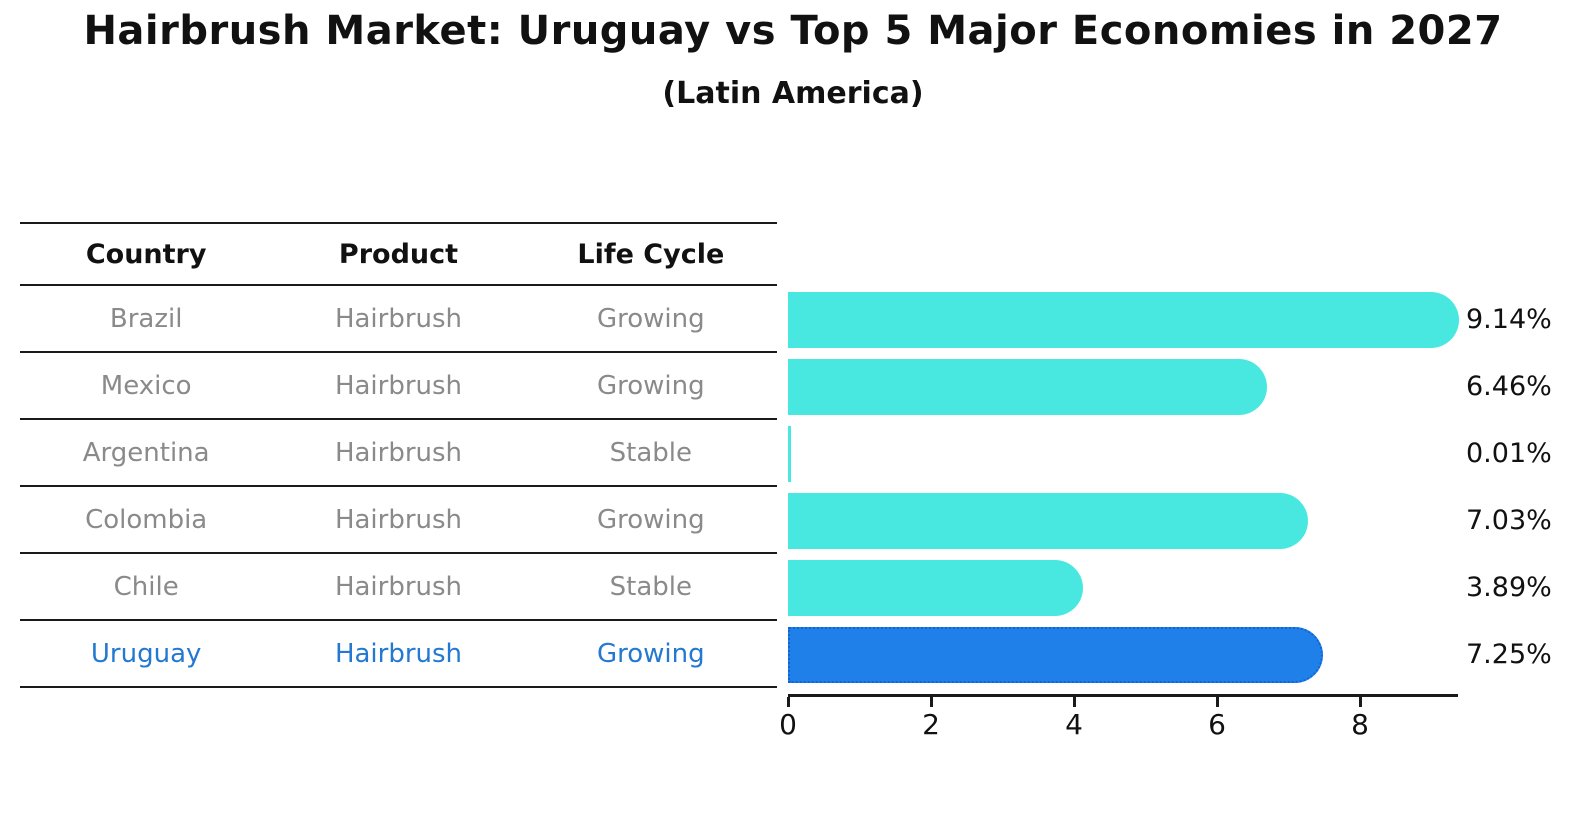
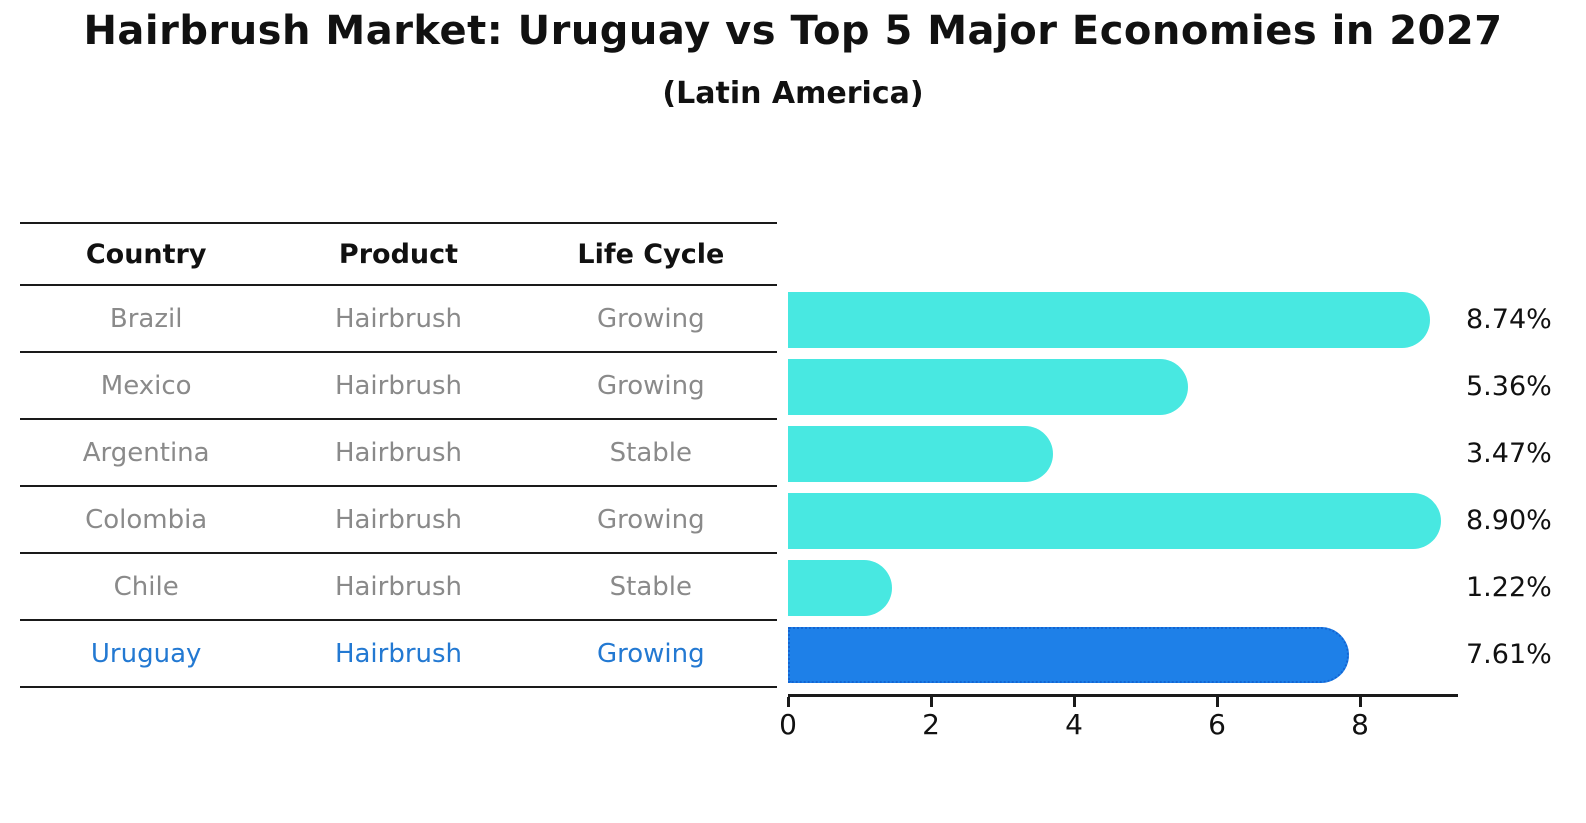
Brazil: 9.14% -> 8.74%
Mexico: 6.46% -> 5.36%
Argentina: 0.01% -> 3.47%
Colombia: 7.03% -> 8.90%
Chile: 3.89% -> 1.22%
Uruguay: 7.25% -> 7.61%
